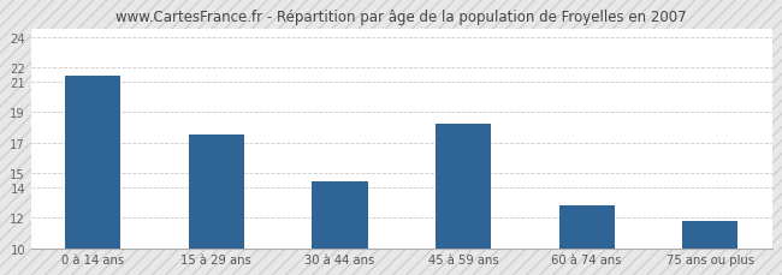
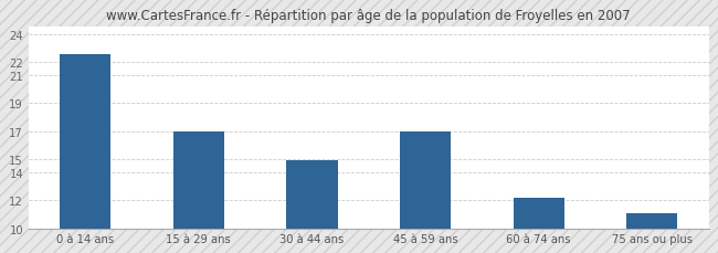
0 à 14 ans: 21.4 -> 22.5
15 à 29 ans: 17.5 -> 17.0
30 à 44 ans: 14.4 -> 14.9
45 à 59 ans: 18.2 -> 17.0
60 à 74 ans: 12.8 -> 12.2
75 ans ou plus: 11.8 -> 11.1
